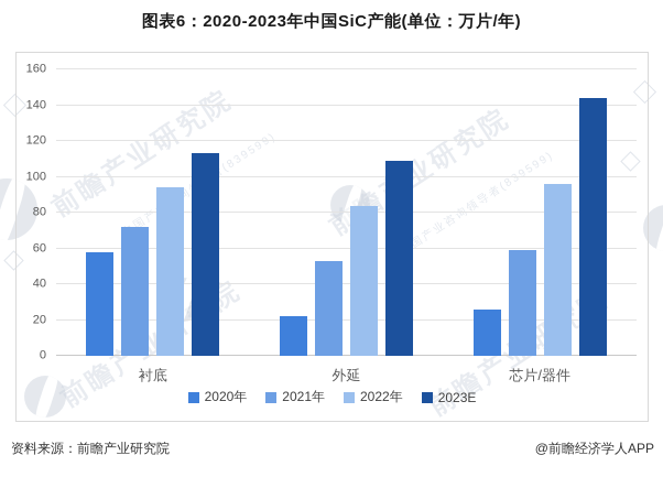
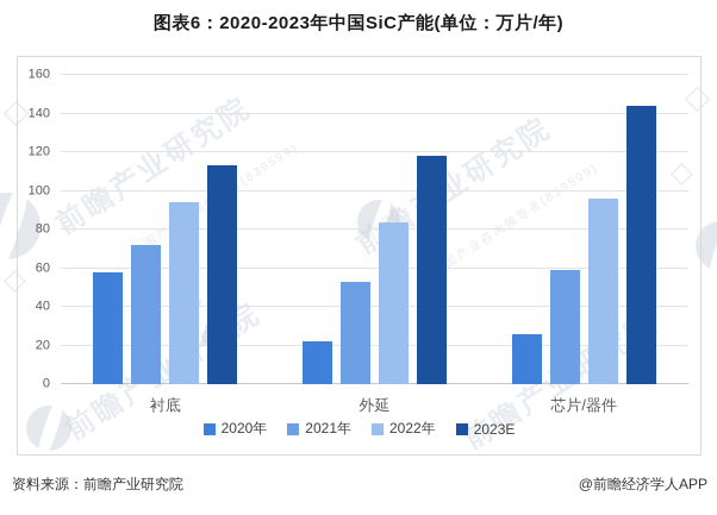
2023E/外延: 109 -> 118
